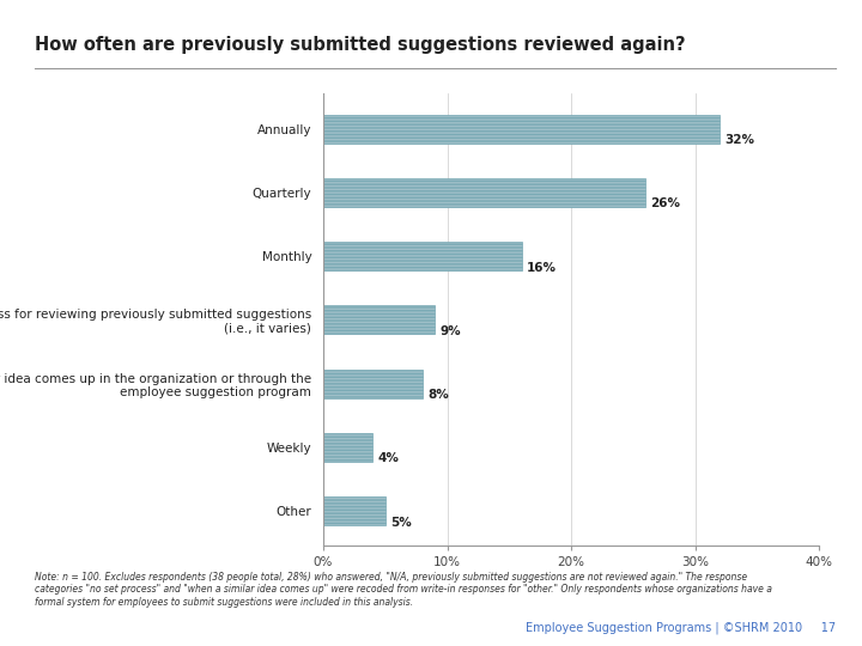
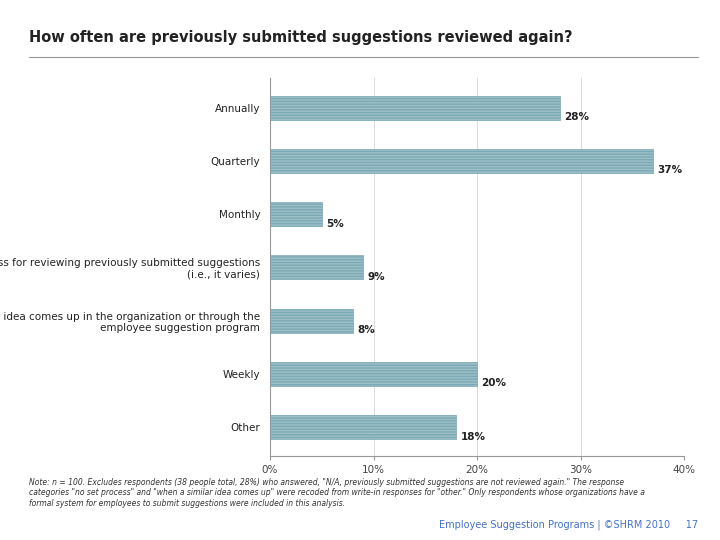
Annually: 32% -> 28%
Quarterly: 26% -> 37%
Monthly: 16% -> 5%
Weekly: 4% -> 20%
Other: 5% -> 18%
